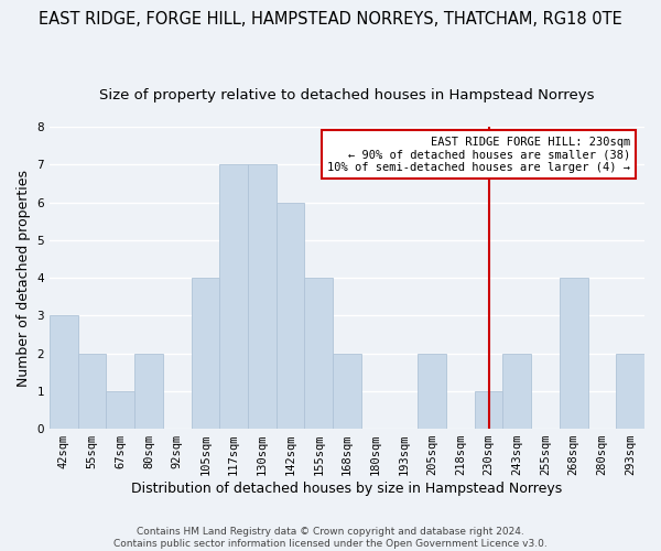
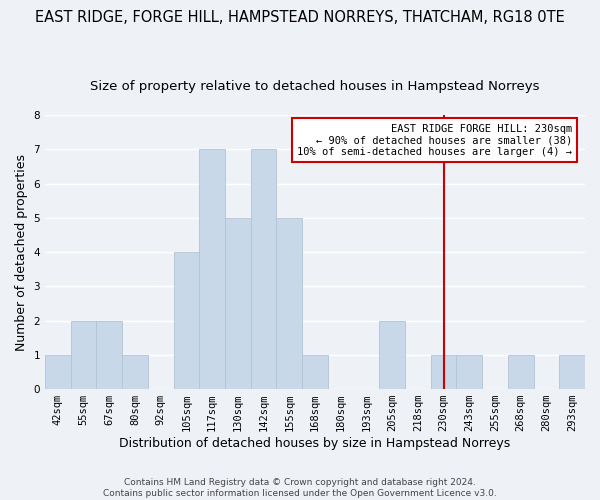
42sqm: 3 -> 1
67sqm: 1 -> 2
80sqm: 2 -> 1
130sqm: 7 -> 5
142sqm: 6 -> 7
155sqm: 4 -> 5
168sqm: 2 -> 1
243sqm: 2 -> 1
268sqm: 4 -> 1
293sqm: 2 -> 1
